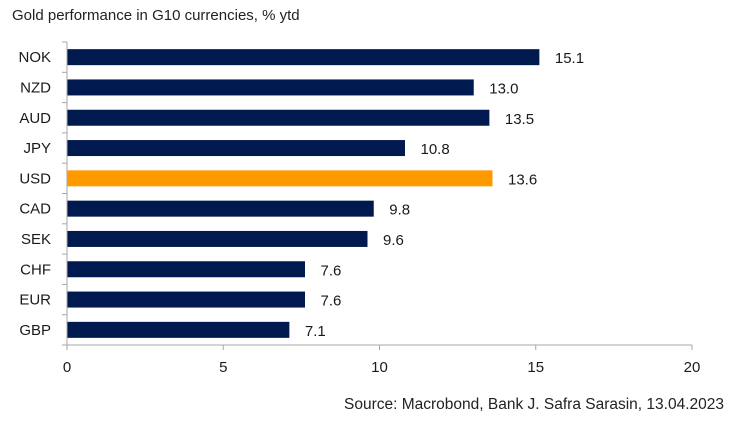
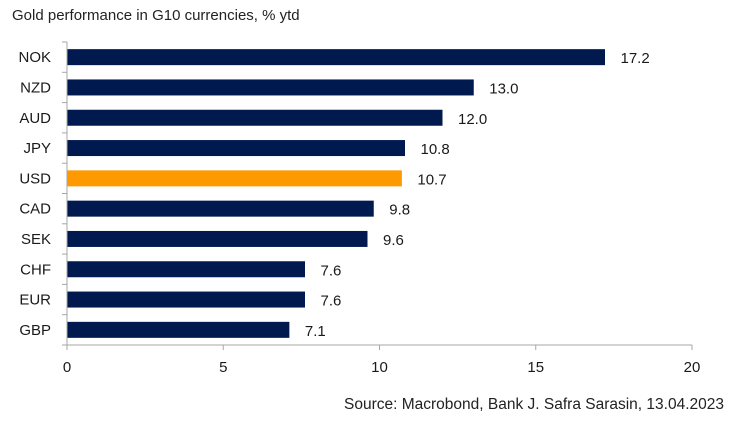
NOK: 15.1 -> 17.2
AUD: 13.5 -> 12.0
USD: 13.6 -> 10.7
